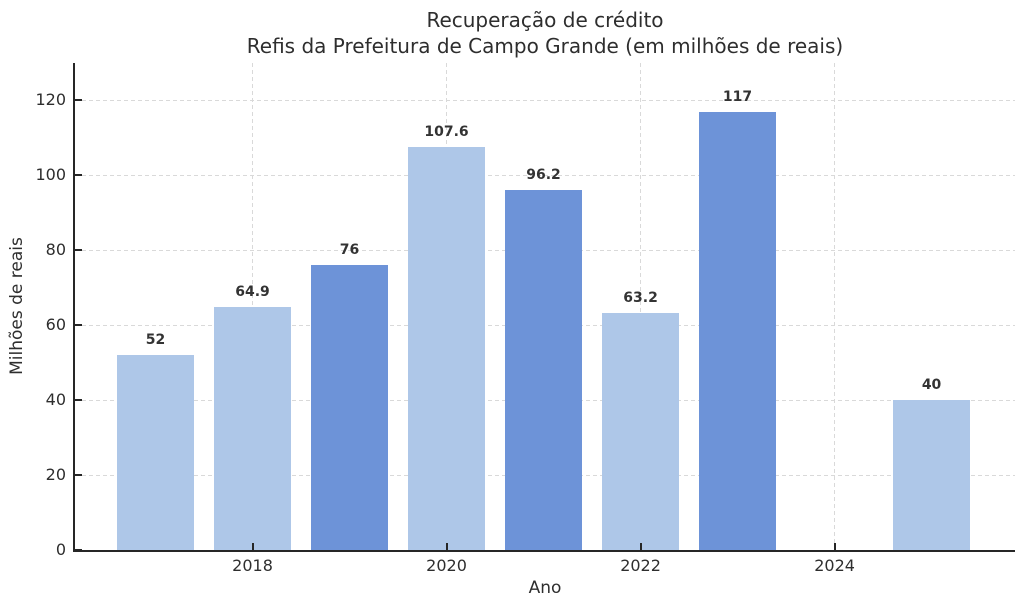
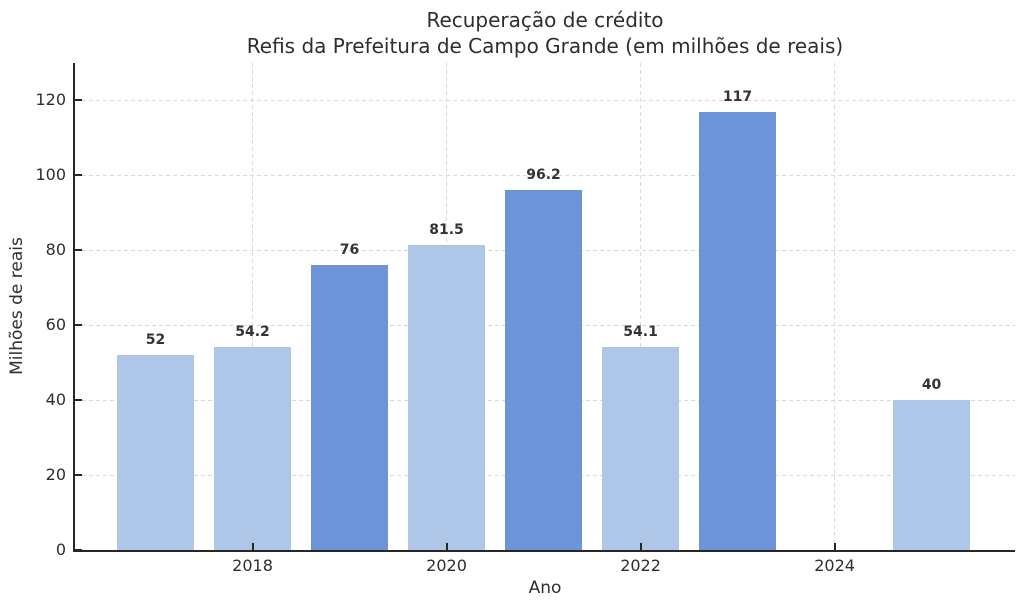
2018: 64.9 -> 54.2
2020: 107.6 -> 81.5
2022: 63.2 -> 54.1
